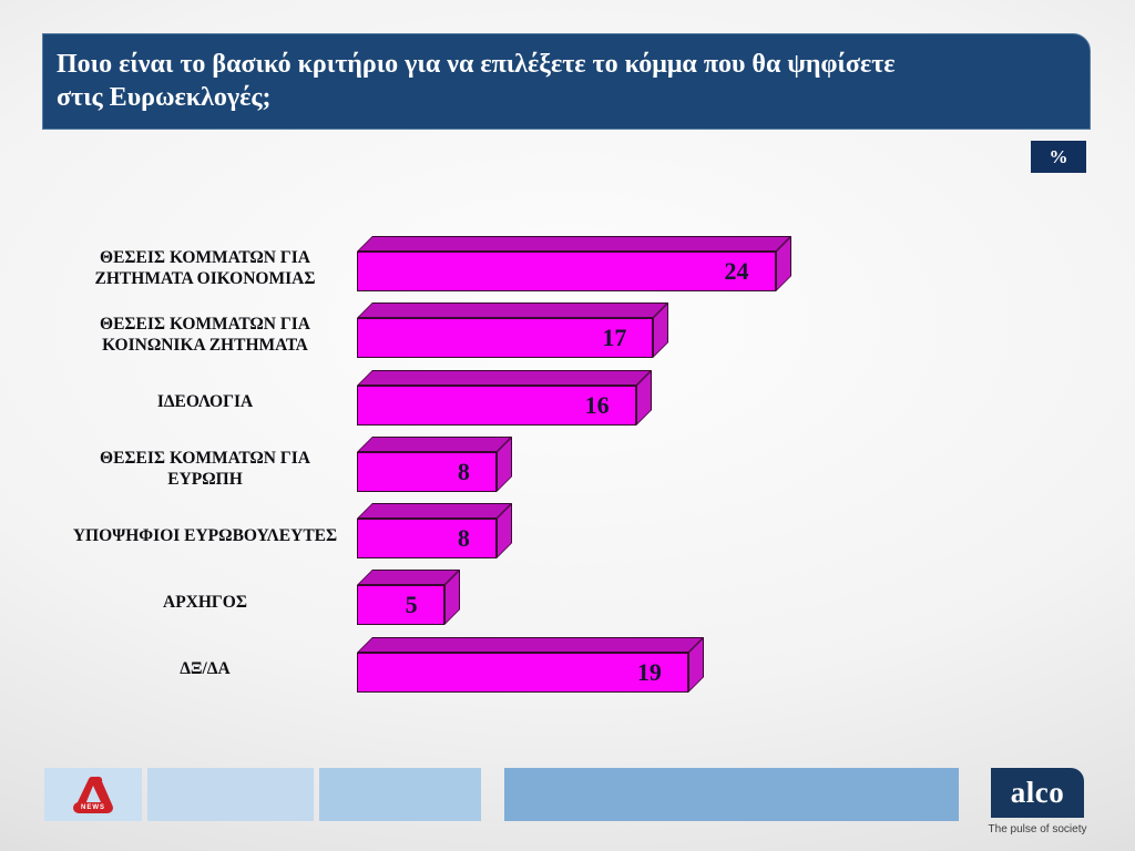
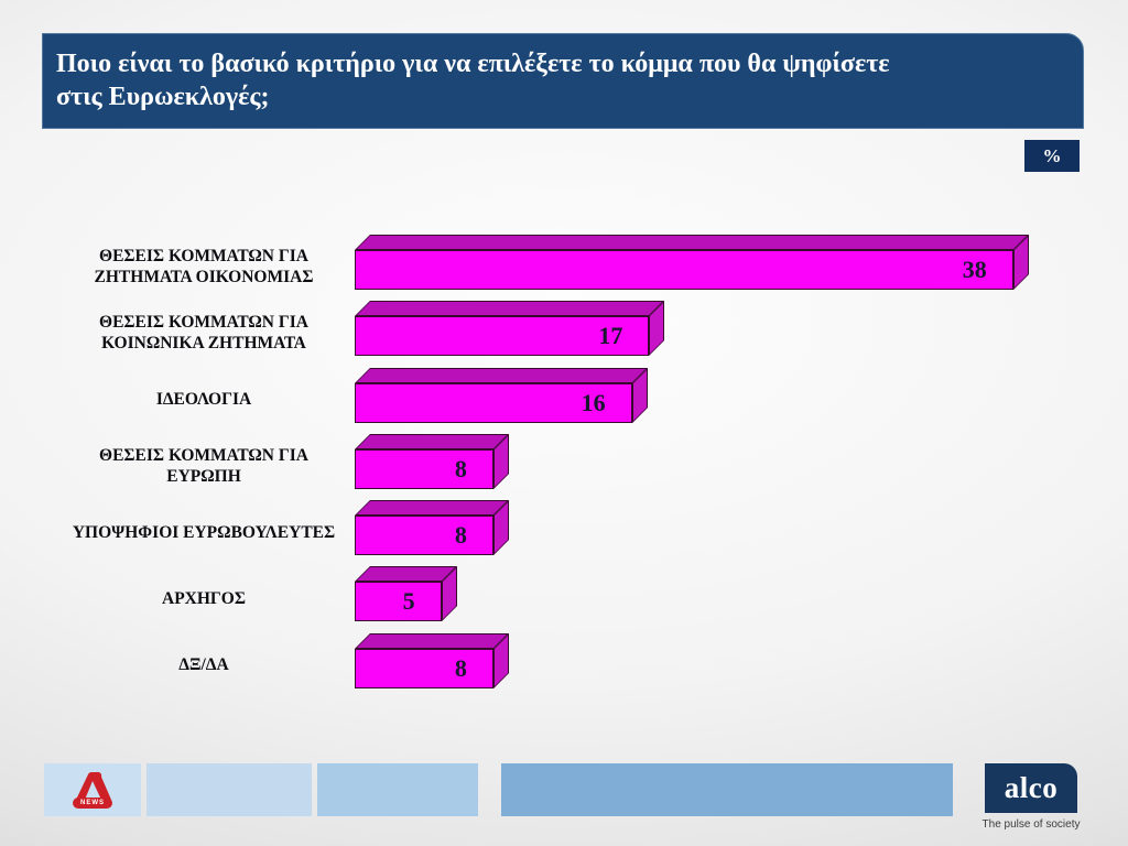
ΘΕΣΕΙΣ ΚΟΜΜΑΤΩΝ ΓΙΑ ΖΗΤΗΜΑΤΑ ΟΙΚΟΝΟΜΙΑΣ: 24 -> 38
ΔΞ/ΔΑ: 19 -> 8
